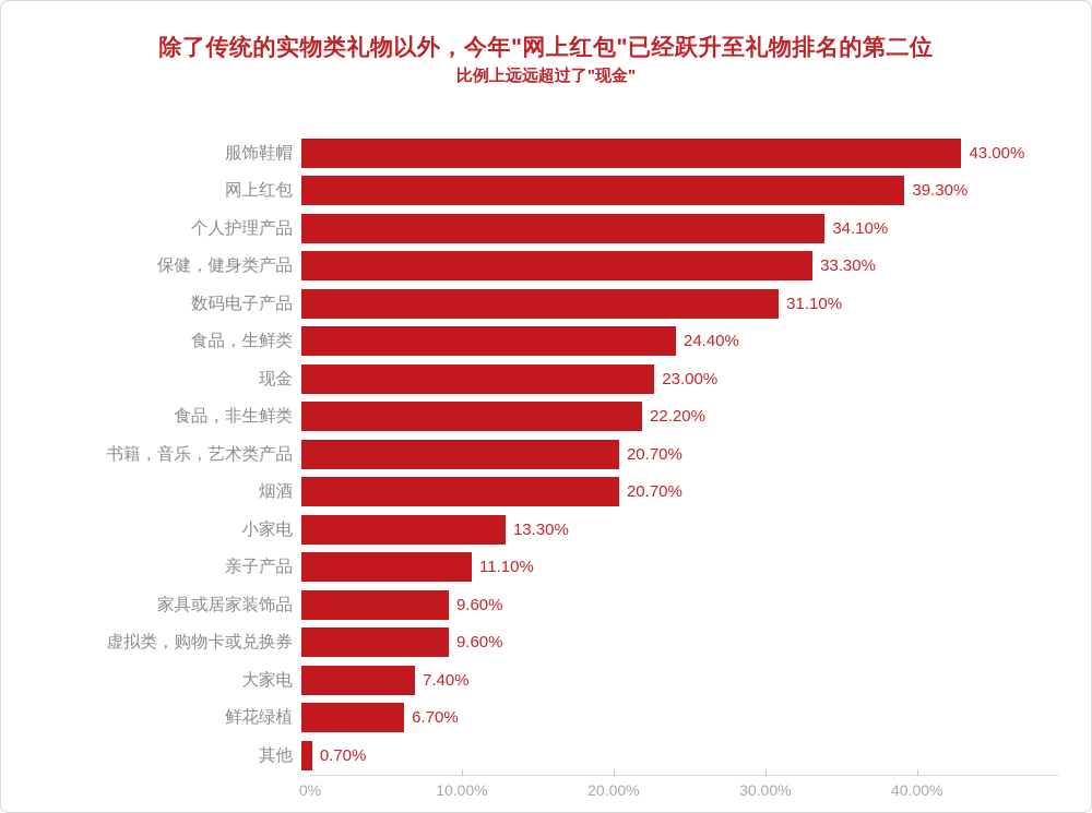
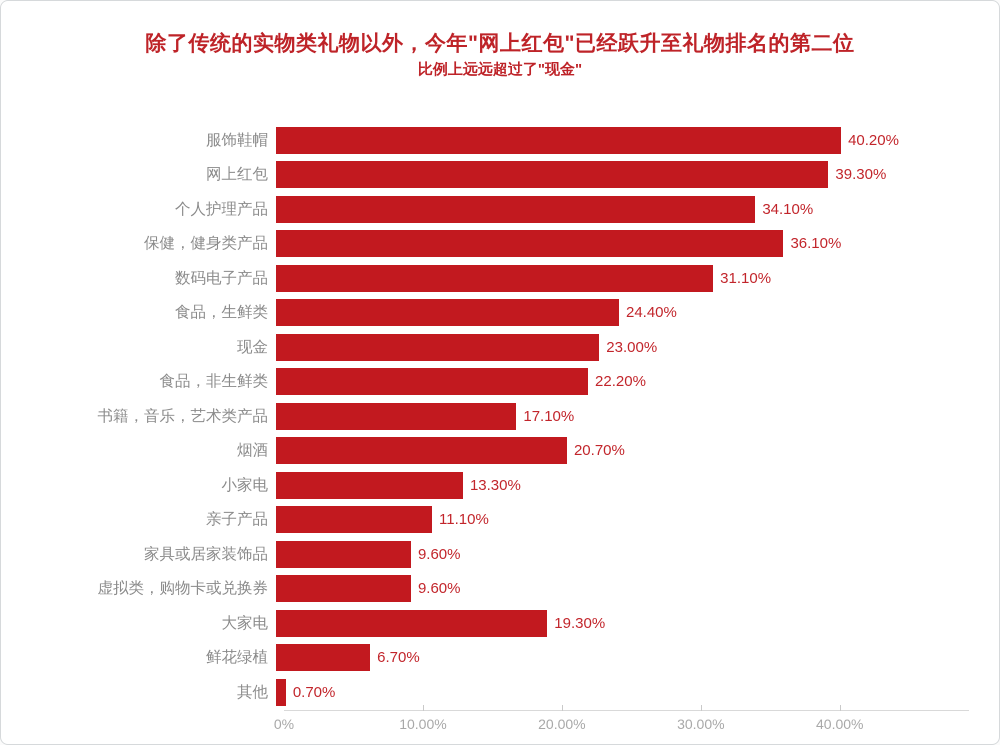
服饰鞋帽: 43.00% -> 40.20%
保健，健身类产品: 33.30% -> 36.10%
书籍，音乐，艺术类产品: 20.70% -> 17.10%
大家电: 7.40% -> 19.30%
